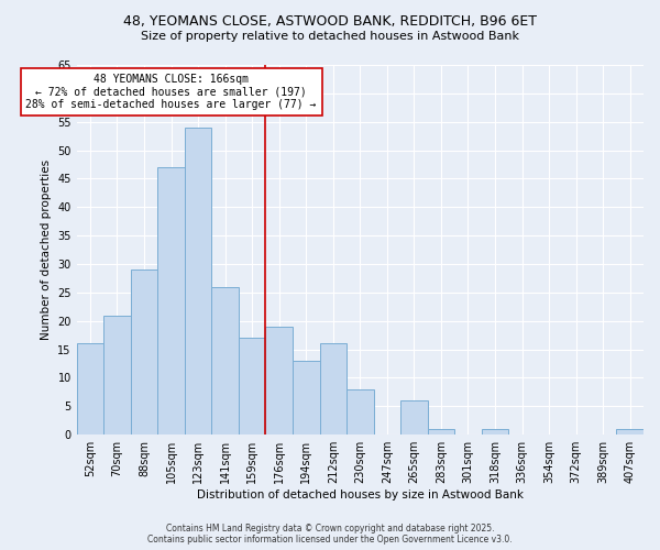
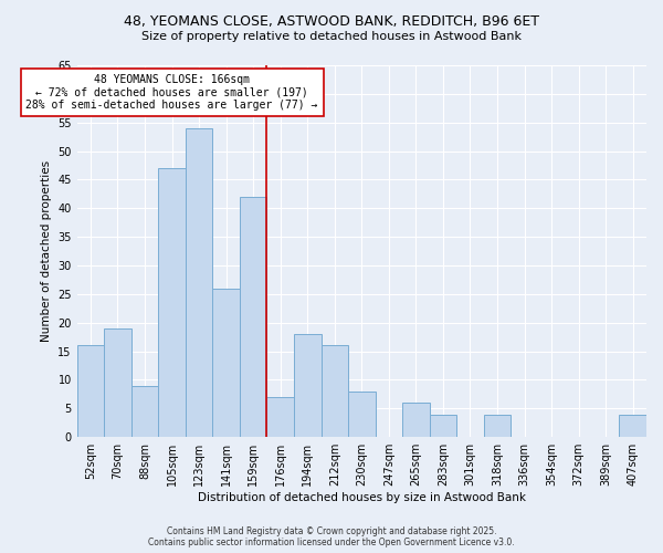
70sqm: 21 -> 19
88sqm: 29 -> 9
159sqm: 17 -> 42
176sqm: 19 -> 7
194sqm: 13 -> 18
283sqm: 1 -> 4
318sqm: 1 -> 4
407sqm: 1 -> 4
